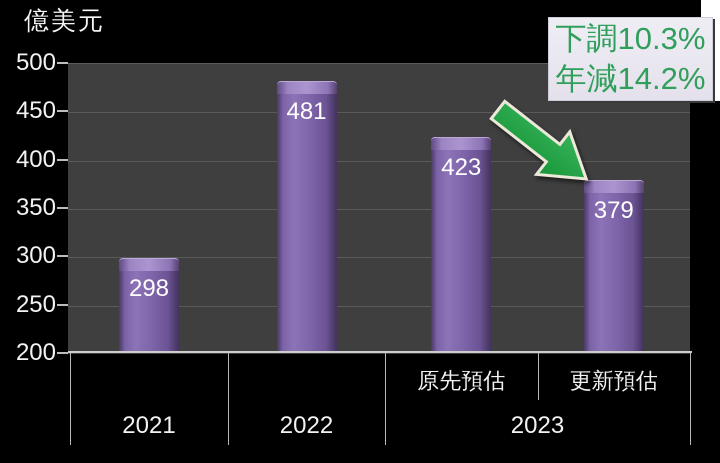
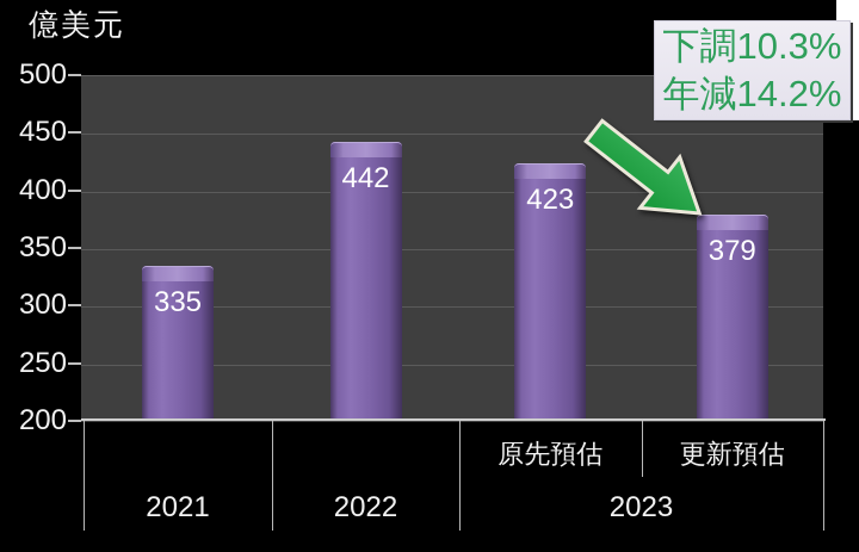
2021: 298 -> 335
2022: 481 -> 442
